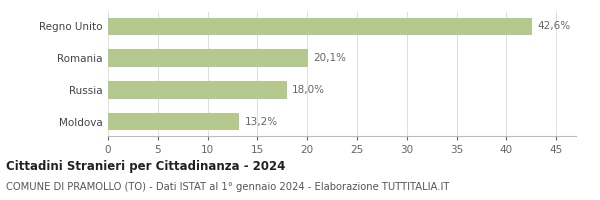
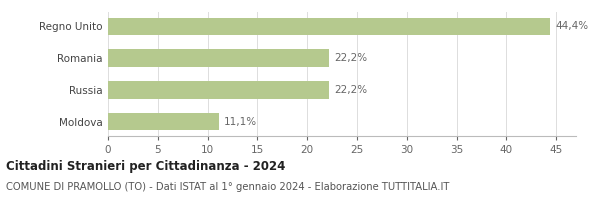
Regno Unito: 42,6% -> 44,4%
Romania: 20,1% -> 22,2%
Russia: 18,0% -> 22,2%
Moldova: 13,2% -> 11,1%
